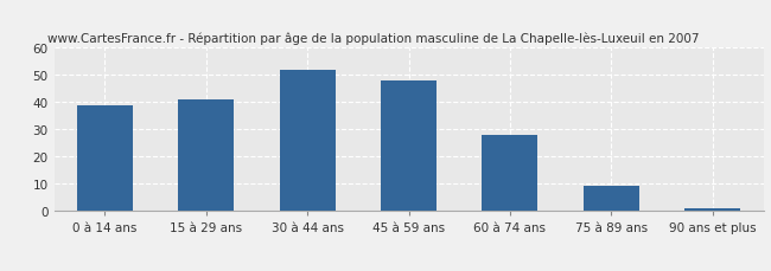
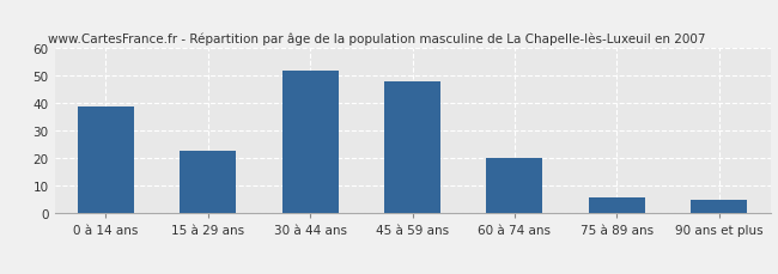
15 à 29 ans: 41.0 -> 23.0
60 à 74 ans: 28.0 -> 20.0
75 à 89 ans: 9.5 -> 6.0
90 ans et plus: 1.0 -> 5.0
